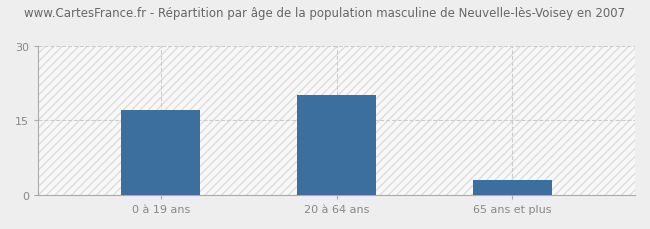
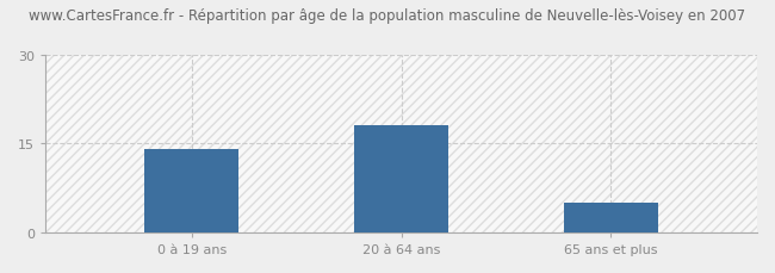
0 à 19 ans: 17 -> 14
20 à 64 ans: 20 -> 18
65 ans et plus: 3 -> 5
